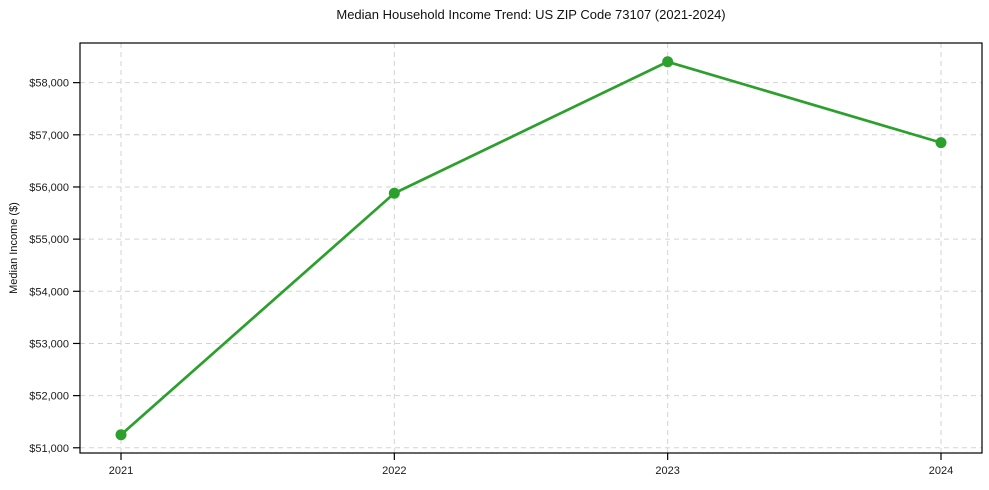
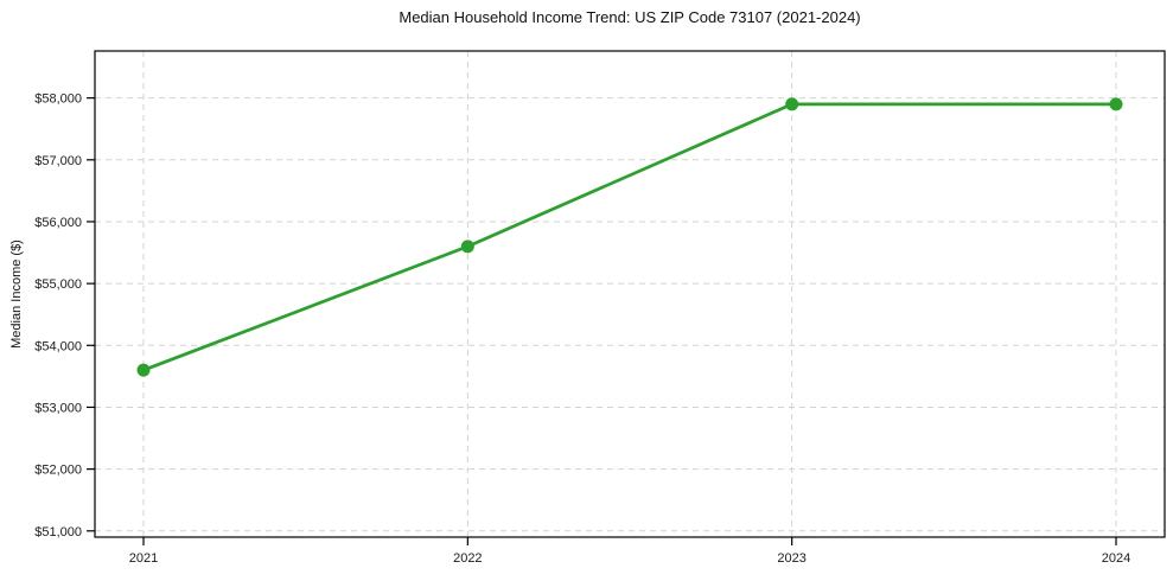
2021: $51200 -> $53600
2022: $55900 -> $55600
2023: $58400 -> $57900
2024: $56800 -> $57900
